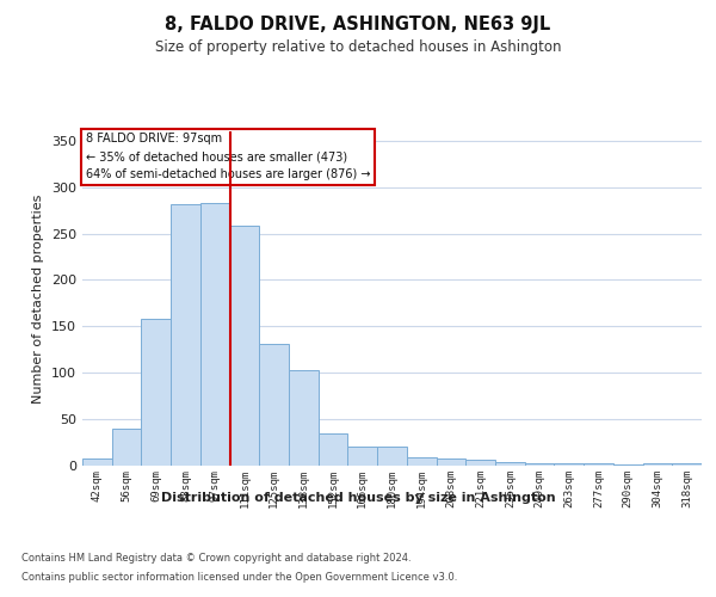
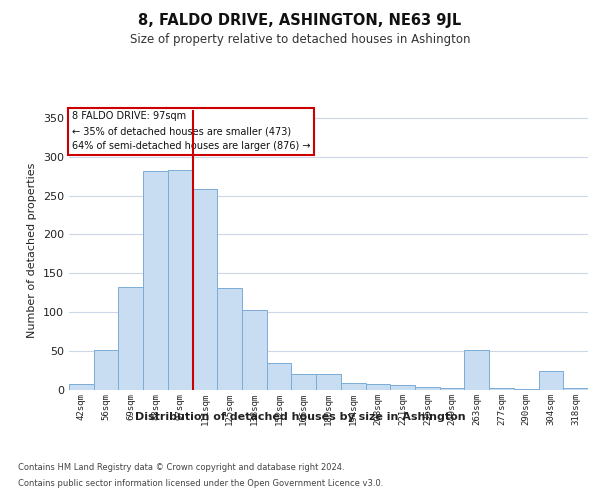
56sqm: 40 -> 52
69sqm: 158 -> 132
263sqm: 2 -> 52
304sqm: 2 -> 24
